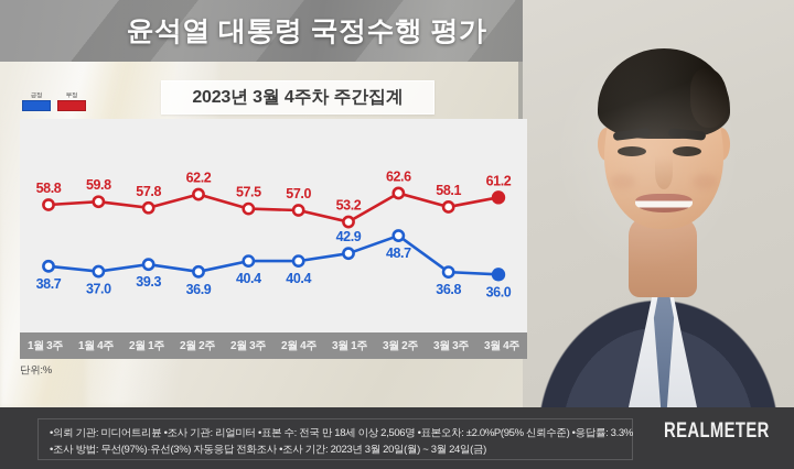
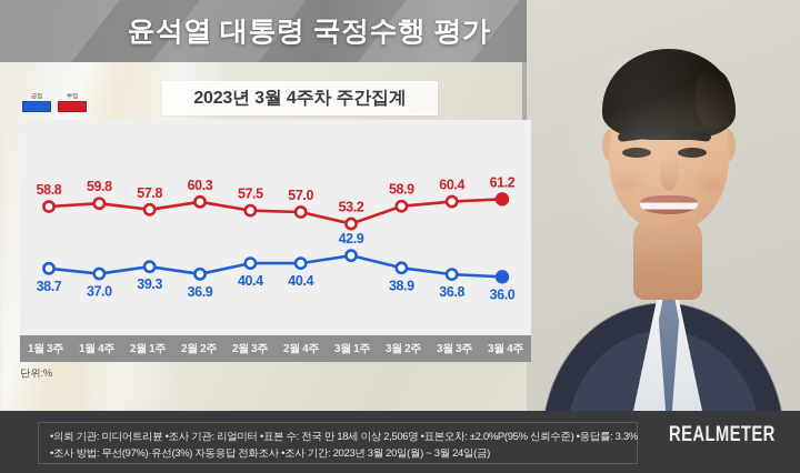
부정/2월 2주: 62.2 -> 60.3
부정/3월 2주: 62.6 -> 58.9
긍정/3월 2주: 48.7 -> 38.9
부정/3월 3주: 58.1 -> 60.4
